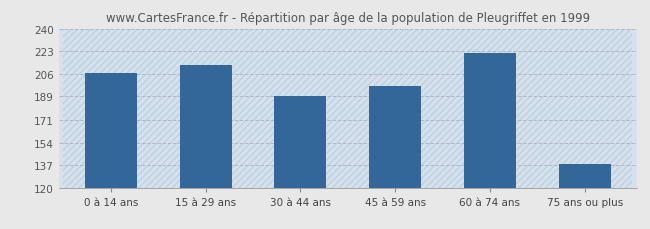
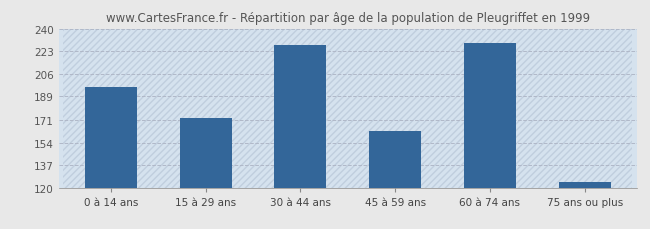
0 à 14 ans: 207 -> 196
15 à 29 ans: 213 -> 173
30 à 44 ans: 189 -> 228
45 à 59 ans: 197 -> 163
60 à 74 ans: 222 -> 229
75 ans ou plus: 138 -> 124
